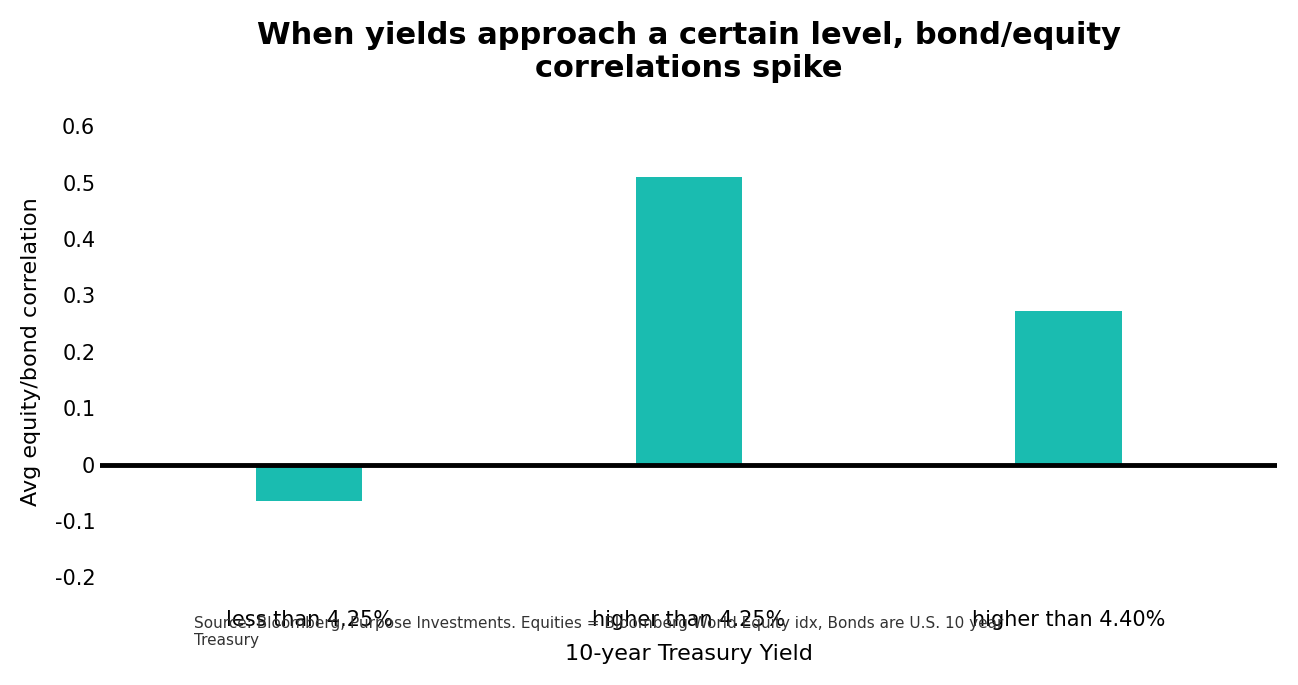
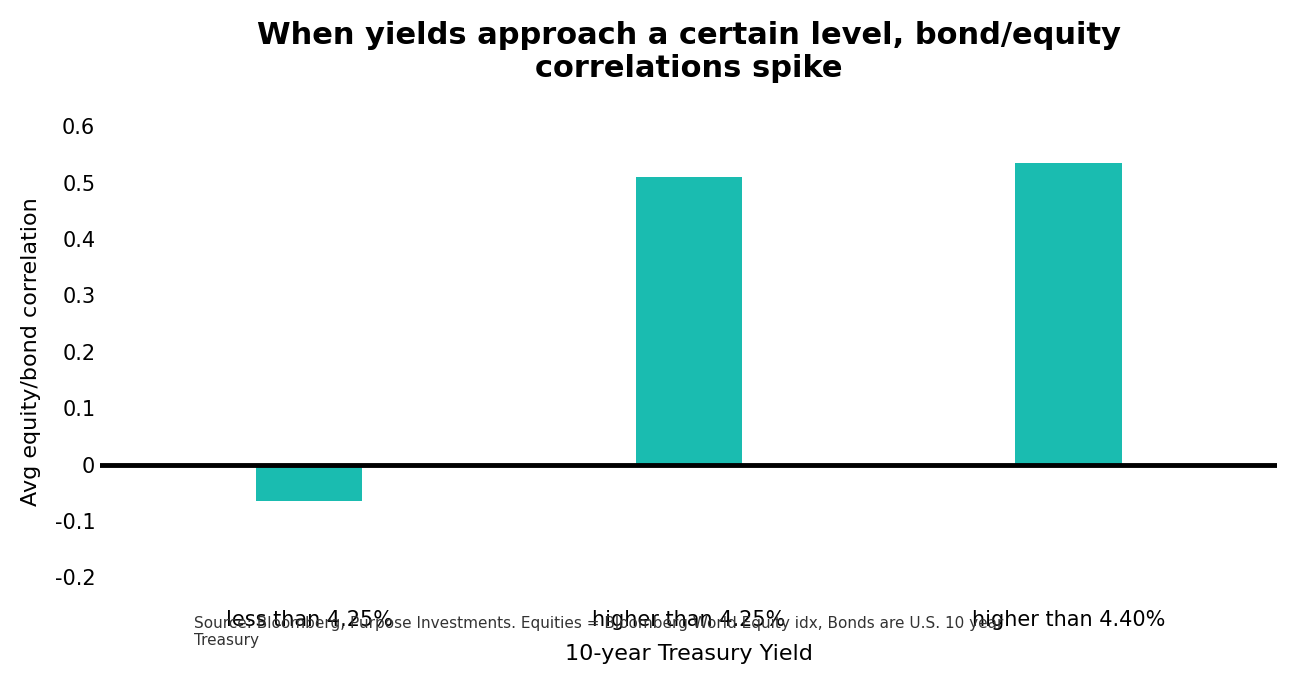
higher than 4.40%: 0.272 -> 0.535
